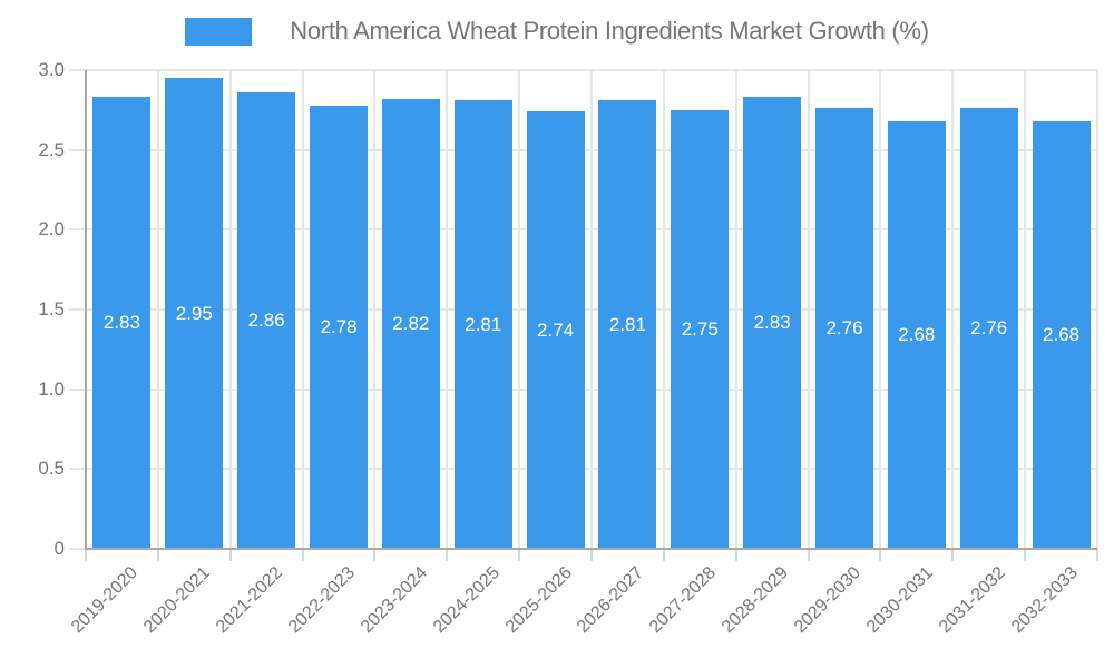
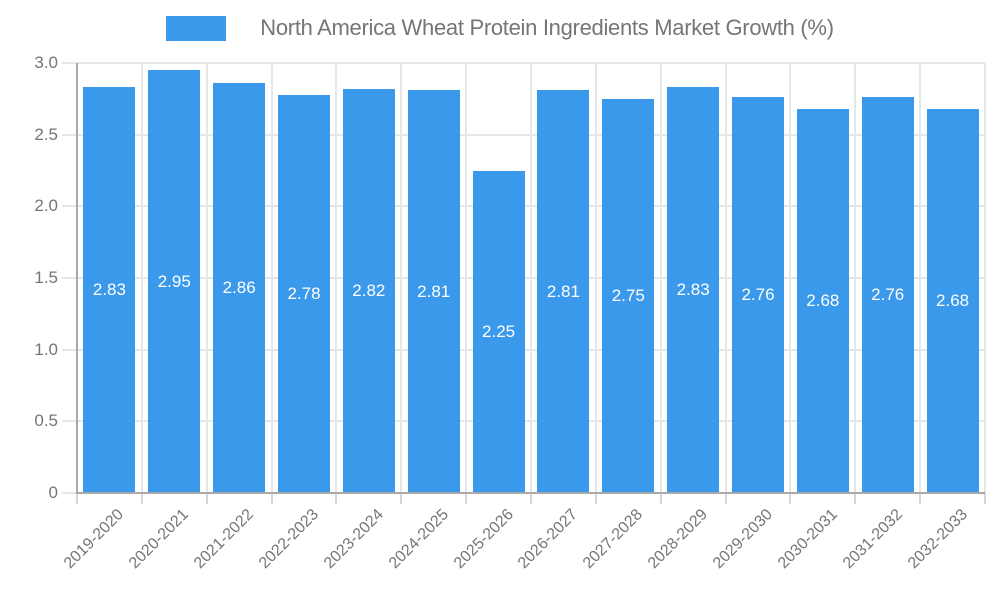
2025-2026: 2.74 -> 2.25
